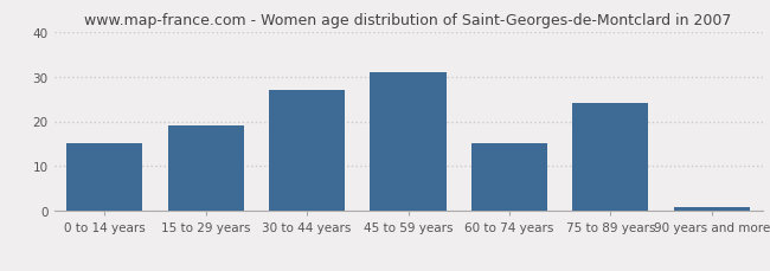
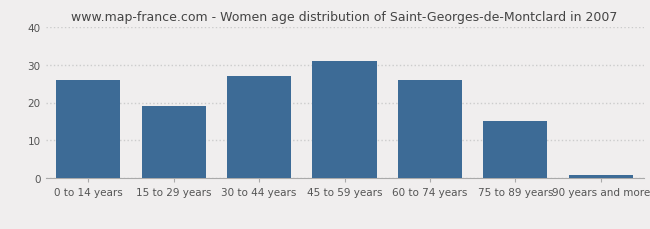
0 to 14 years: 15 -> 26
60 to 74 years: 15 -> 26
75 to 89 years: 24 -> 15
